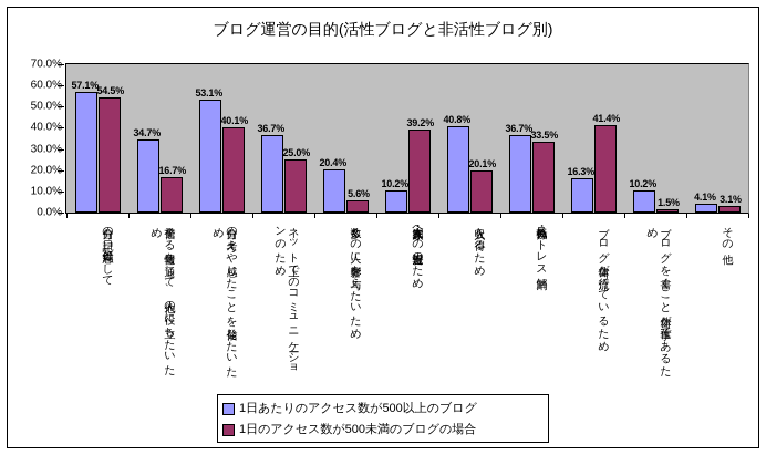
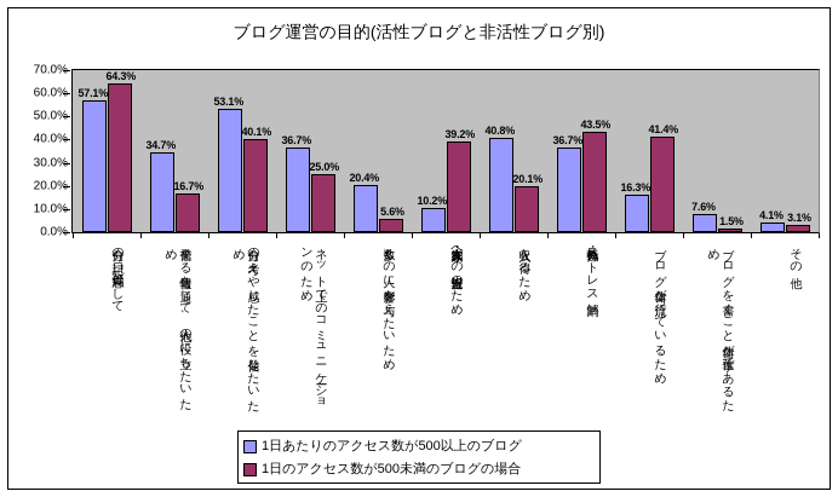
1日のアクセス数が500未満のブログの場合/自分の日記、備忘録として: 54.5% -> 64.3%
1日のアクセス数が500未満のブログの場合/気分転換・ストレス解消: 33.5% -> 43.5%
1日あたりのアクセス数が500以上のブログ/ブログを書くこと自体が仕事であるため: 10.2% -> 7.6%
